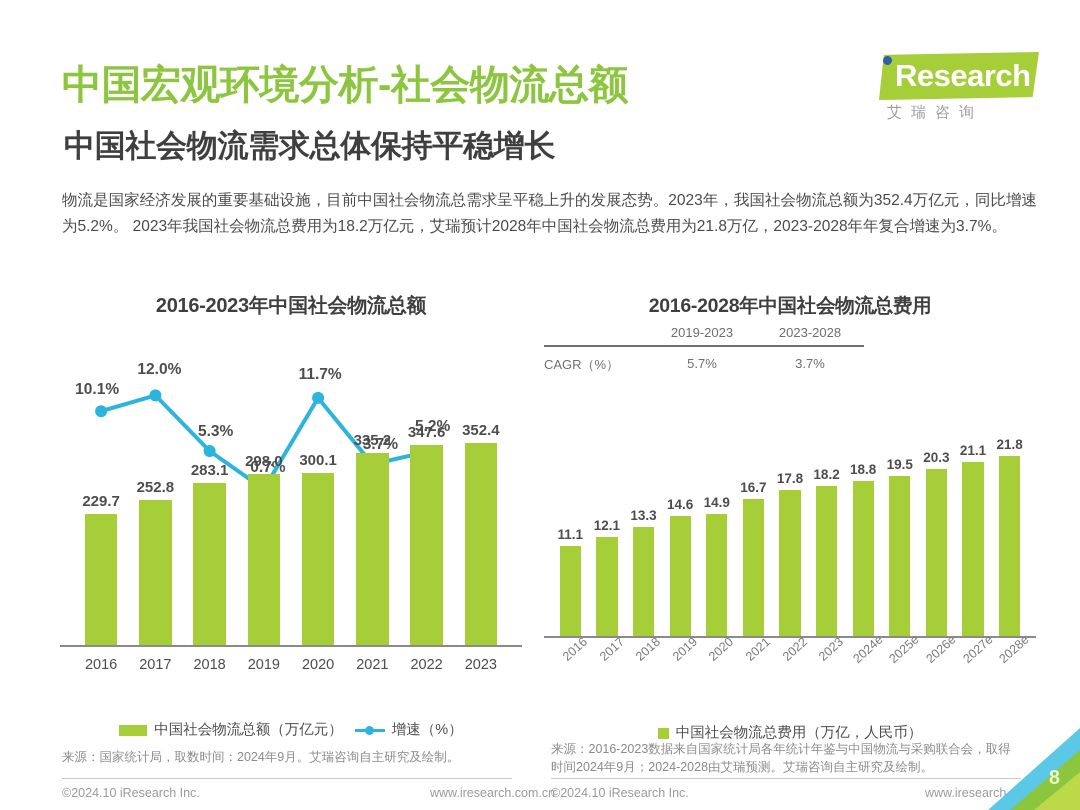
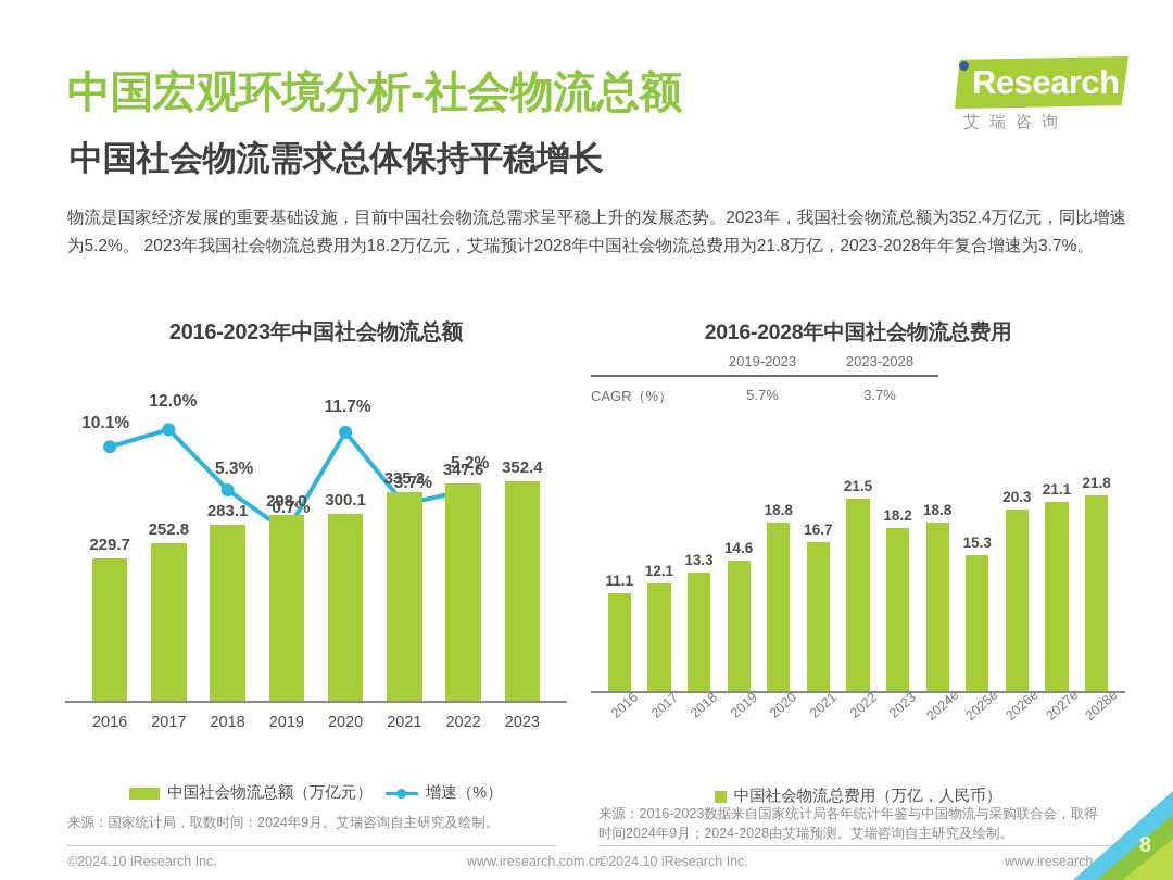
2016-2028年中国社会物流总费用/2020: 14.9 -> 18.8
2016-2028年中国社会物流总费用/2022: 17.8 -> 21.5
2016-2028年中国社会物流总费用/2025e: 19.5 -> 15.3
